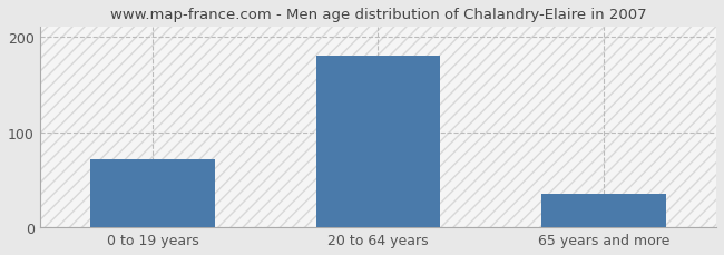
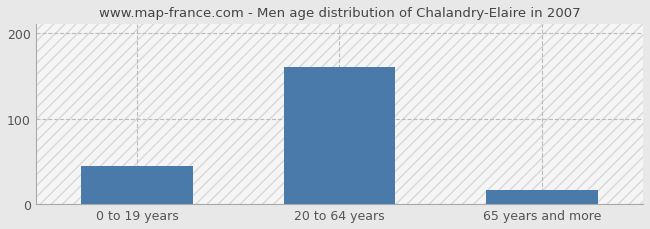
0 to 19 years: 72 -> 44
20 to 64 years: 180 -> 160
65 years and more: 35 -> 16
